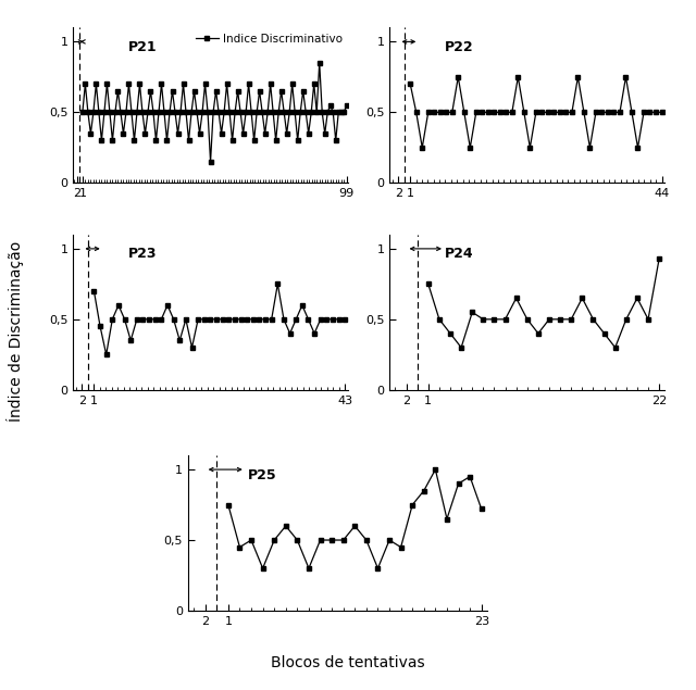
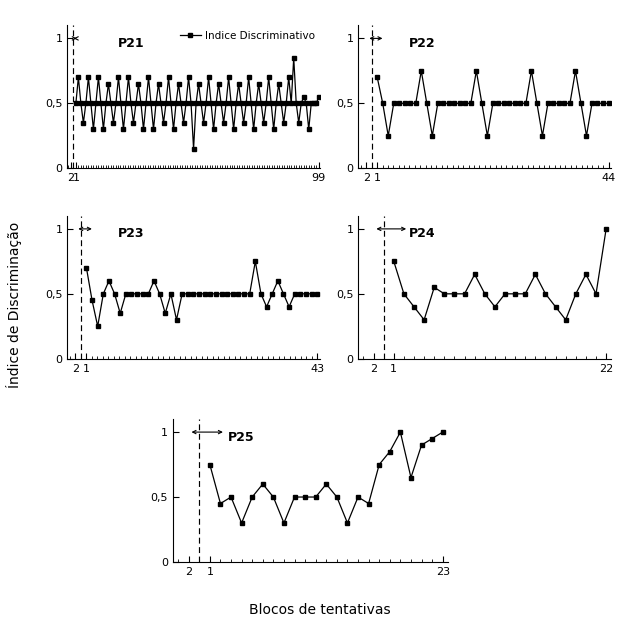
22: 0,93 -> 1,00
23: 0,72 -> 1,00
